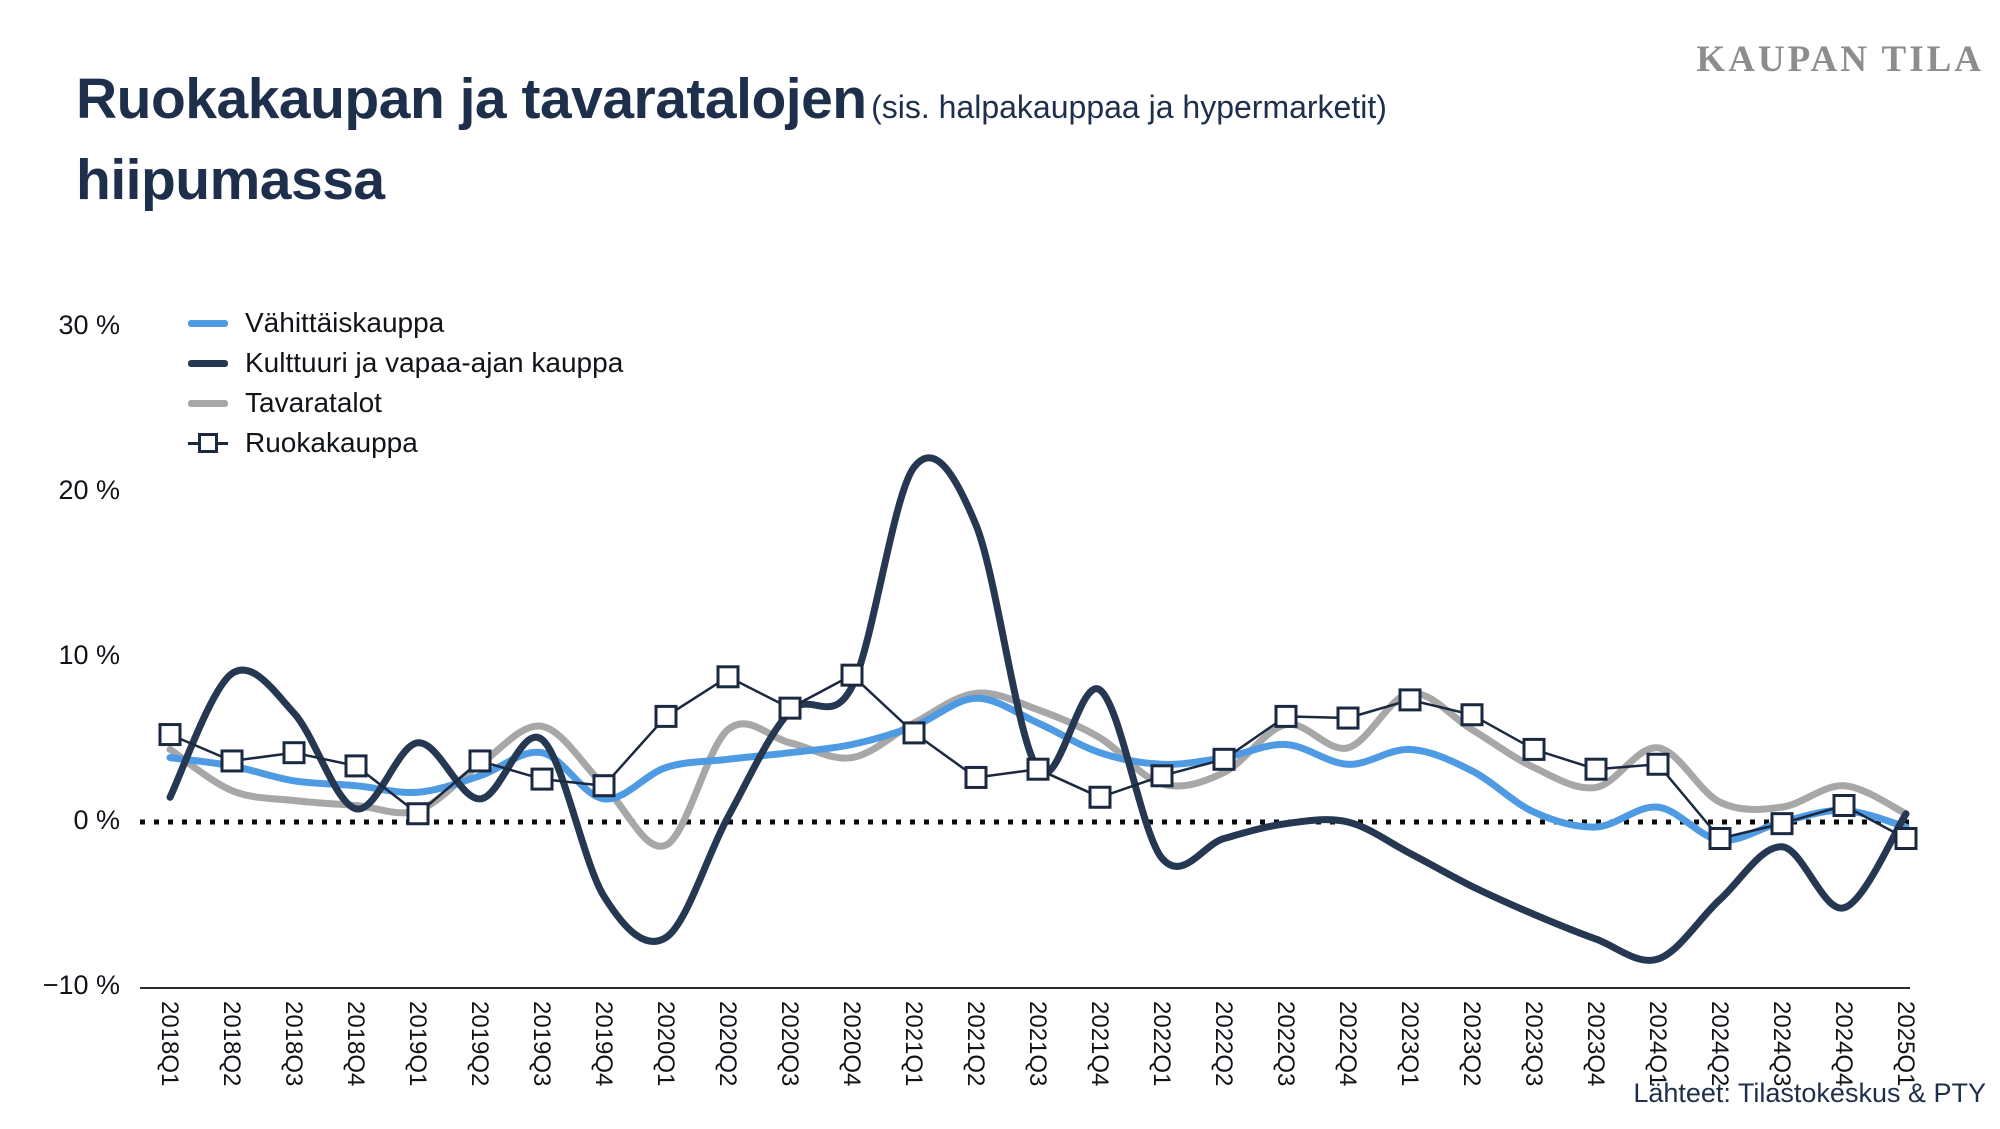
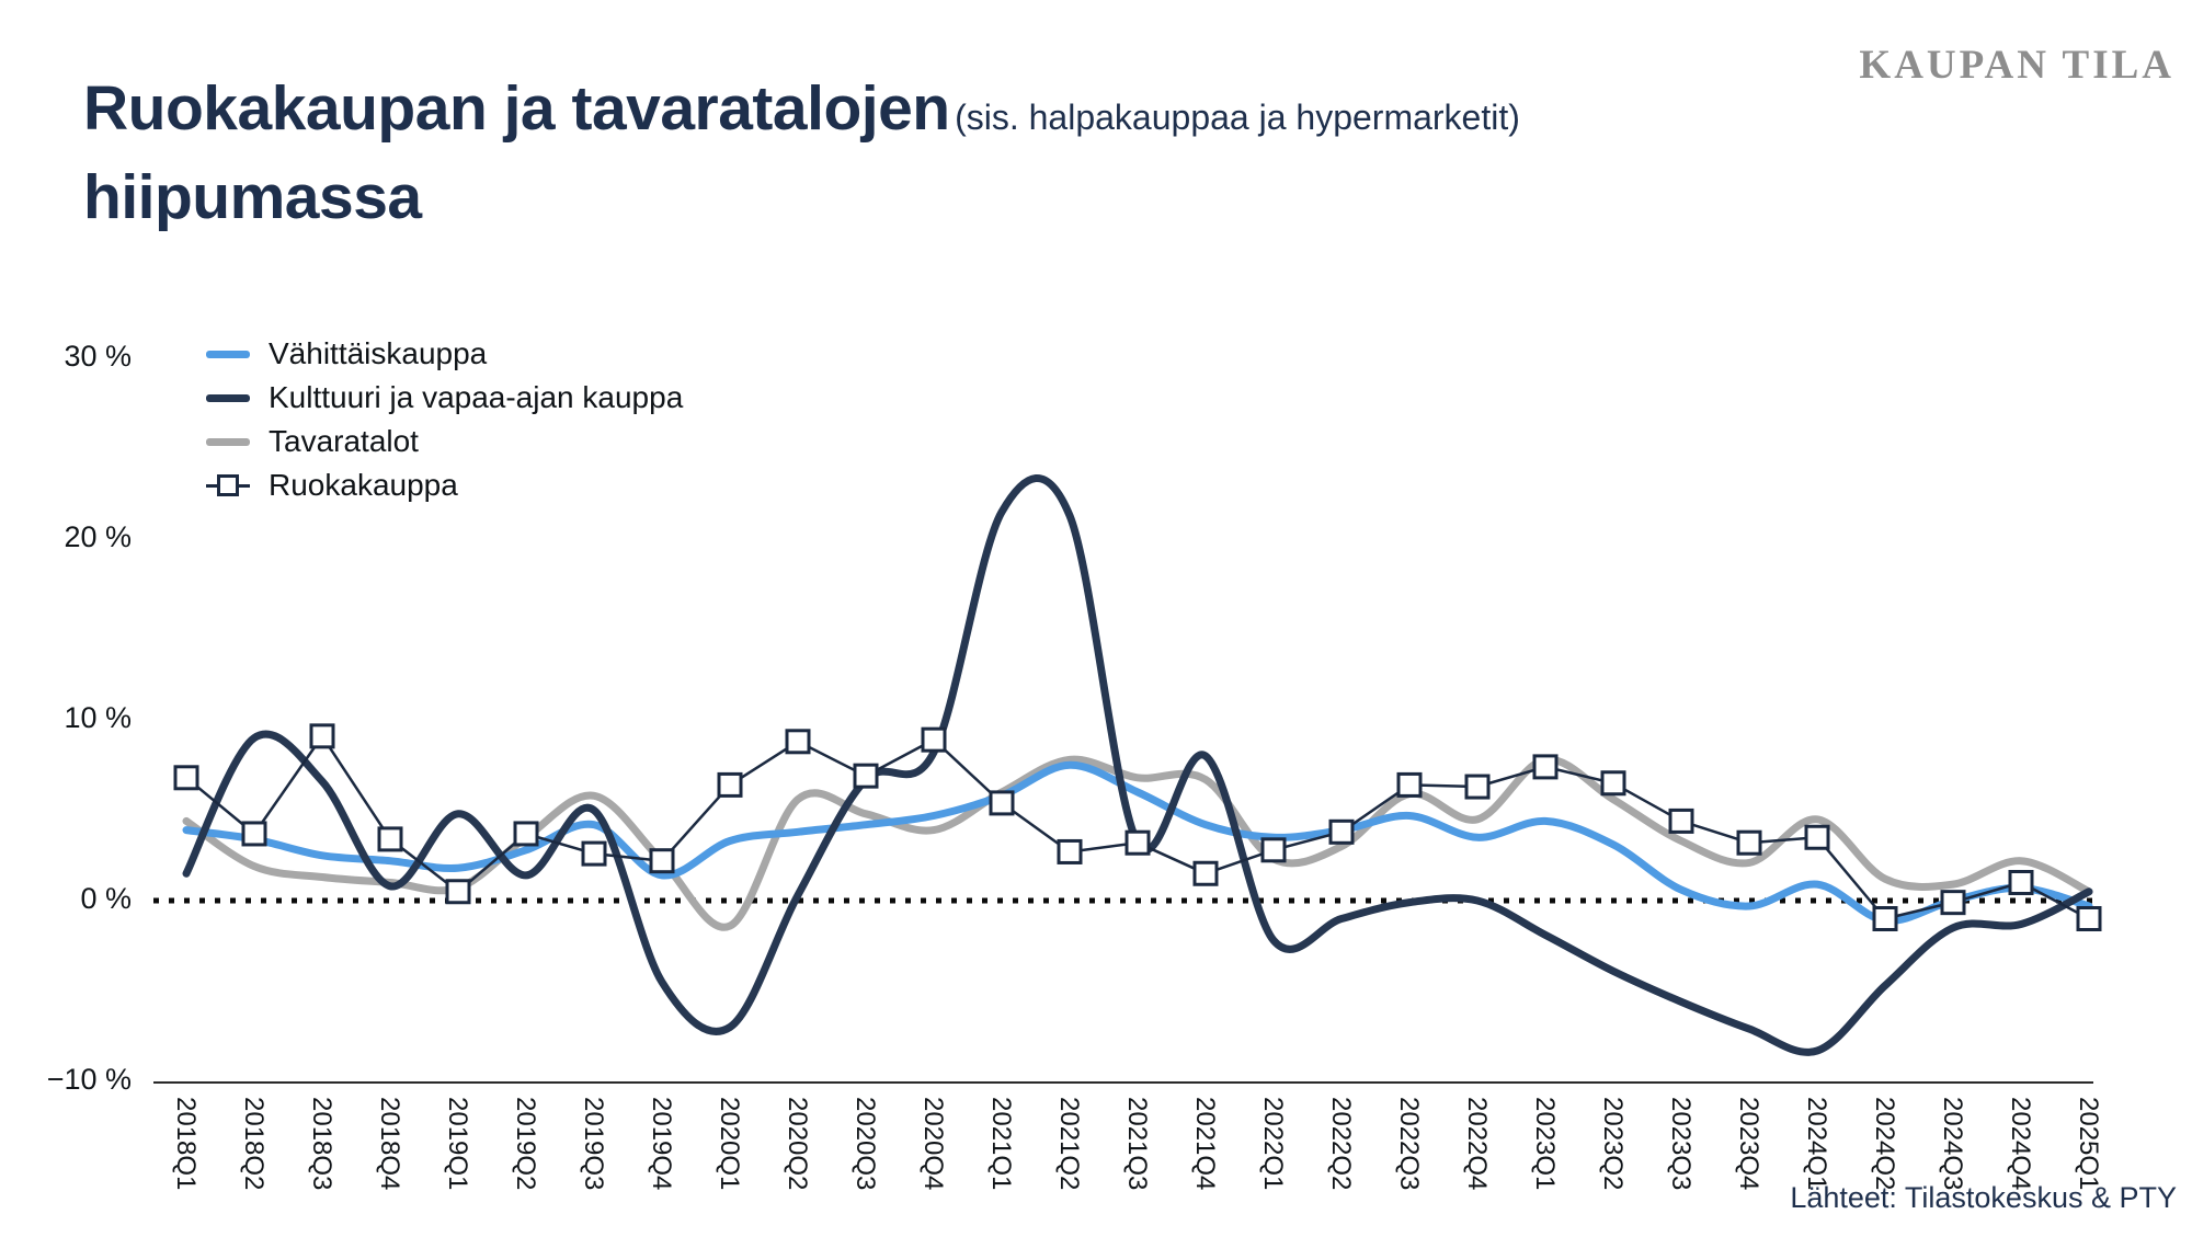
Ruokakauppa/2018Q1: 5.3% -> 6.8%
Ruokakauppa/2018Q3: 4.2% -> 9.1%
Kulttuuri ja vapaa-ajan kauppa/2021Q2: 18.0% -> 21.3%
Tavaratalot/2021Q4: 5.1% -> 6.7%
Kulttuuri ja vapaa-ajan kauppa/2024Q4: -5.2% -> -1.3%
